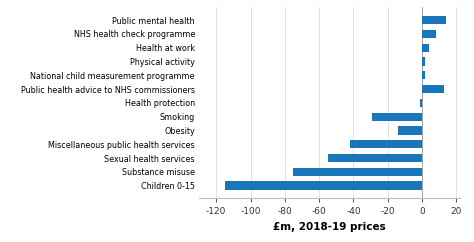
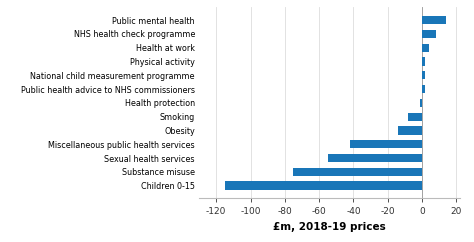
Public health advice to NHS commissioners: 13 -> 2
Smoking: -29 -> -8
